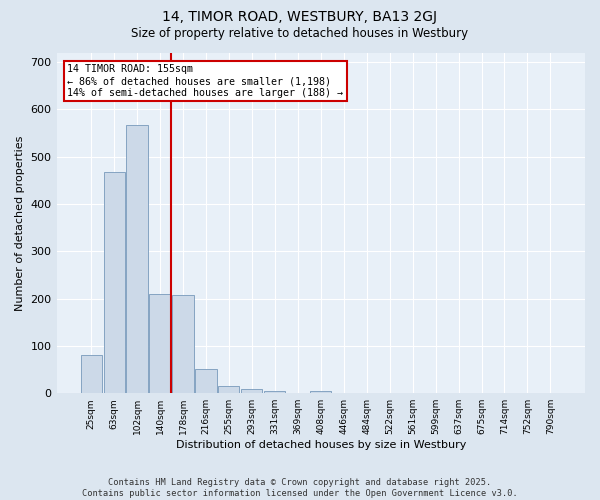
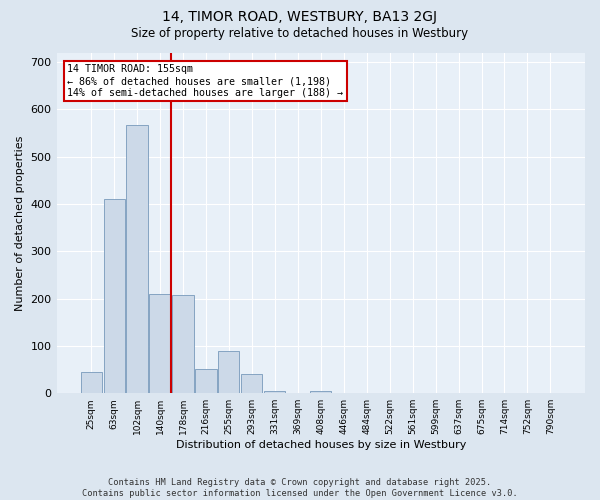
25sqm: 80 -> 45
63sqm: 467 -> 410
255sqm: 15 -> 90
293sqm: 8 -> 40
